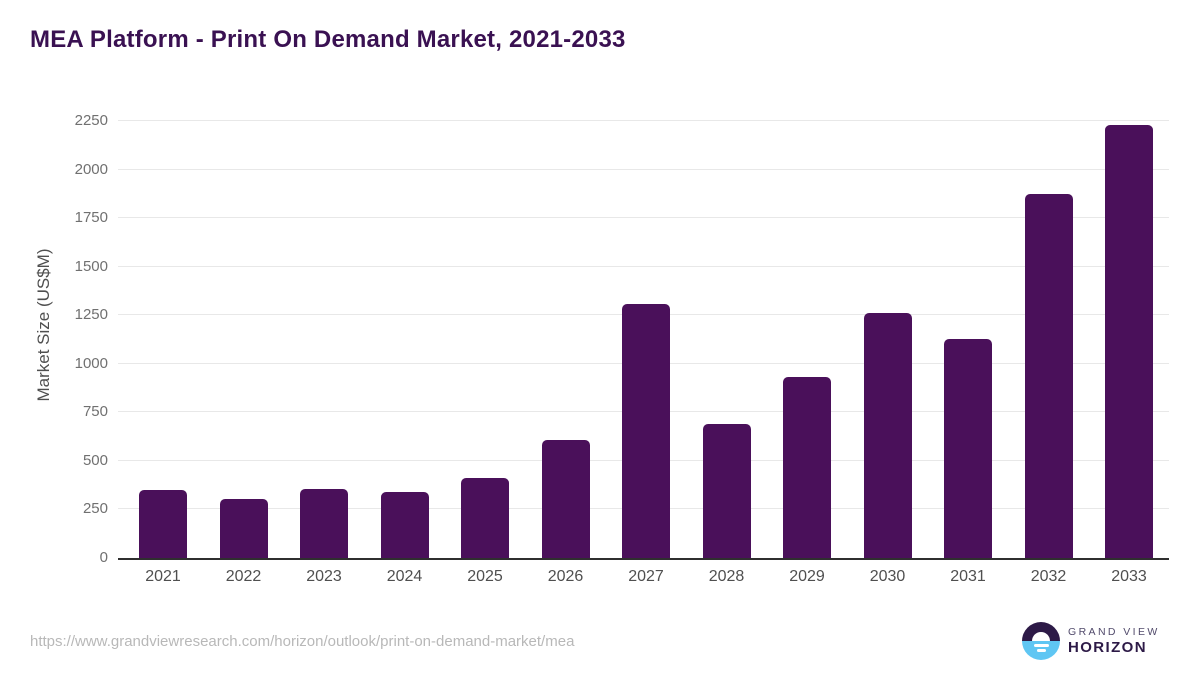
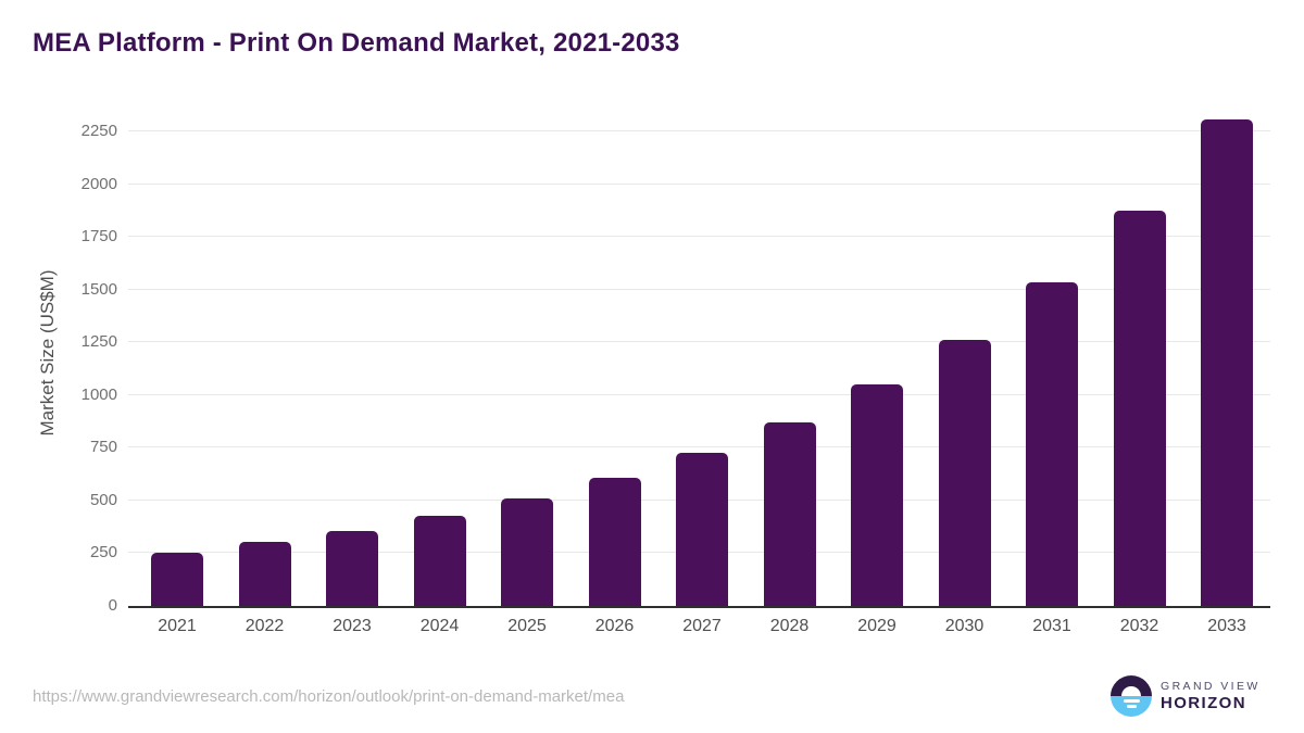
2021: 350 -> 260
2024: 340 -> 430
2025: 410 -> 510
2027: 1310 -> 720
2028: 690 -> 870
2029: 930 -> 1050
2031: 1130 -> 1540
2033: 2230 -> 2300
